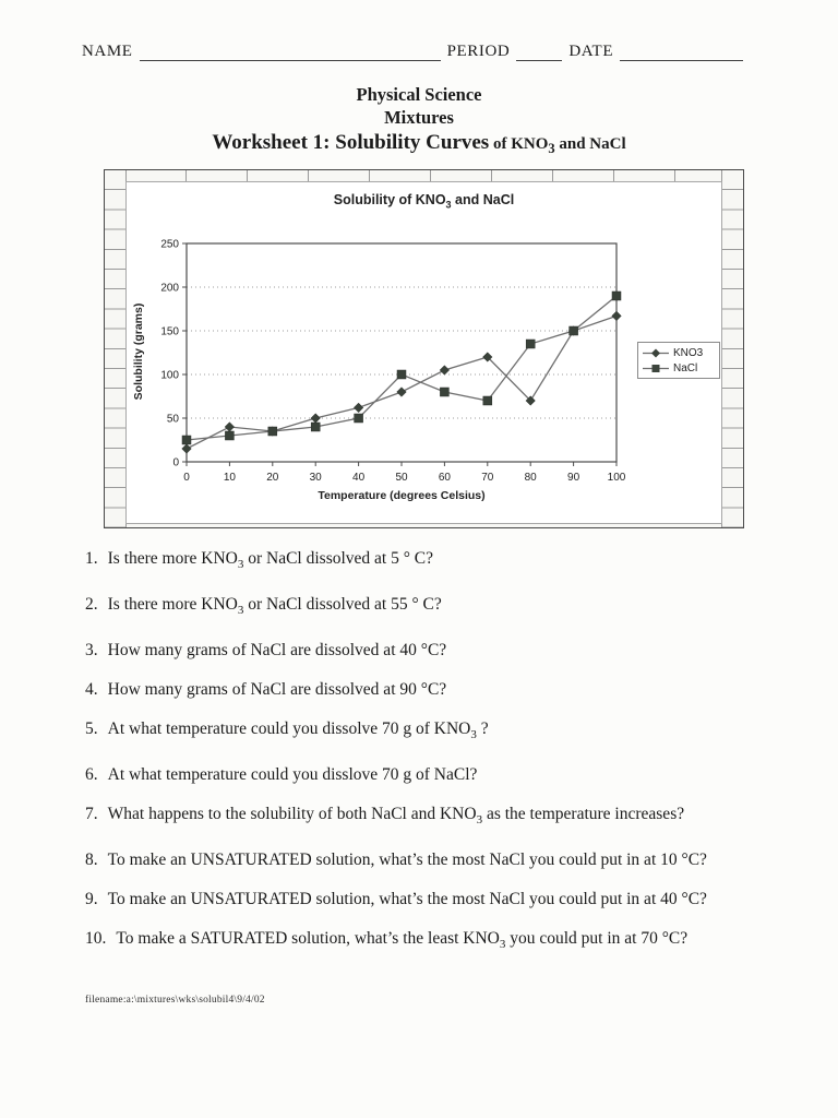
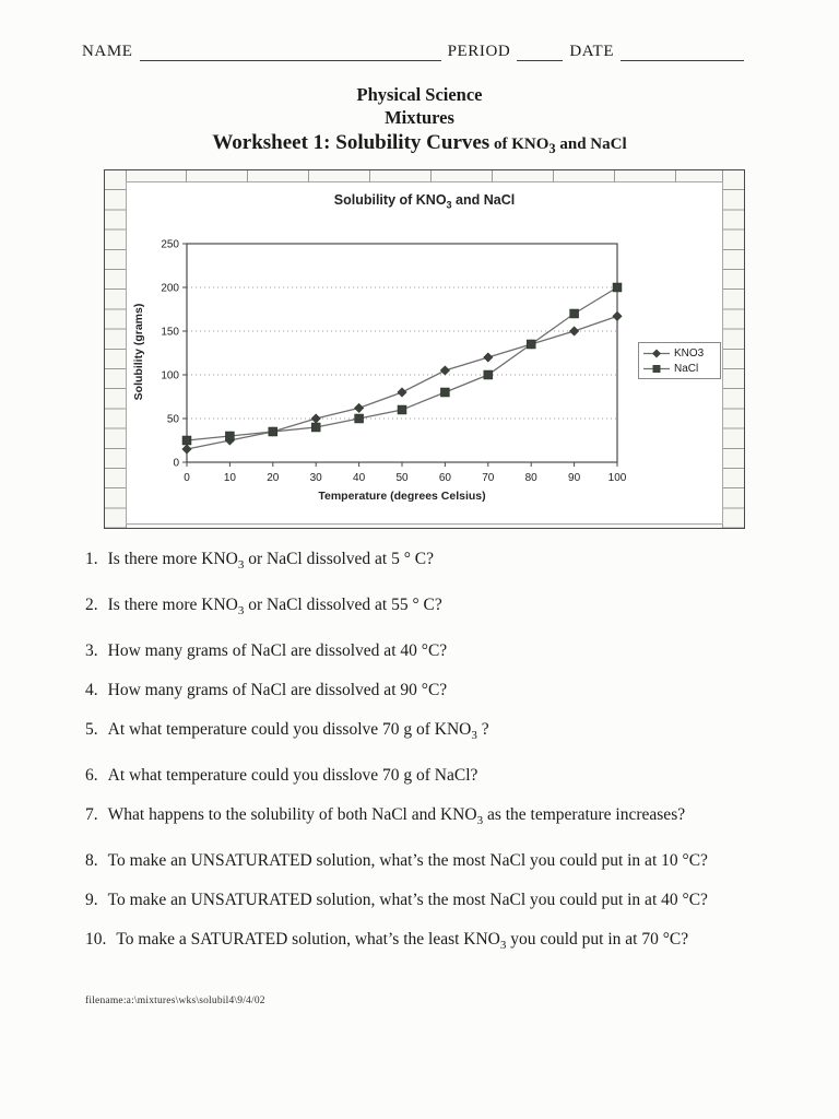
KNO3/10: 40 -> 20
NaCl/50: 100 -> 60
NaCl/70: 70 -> 100
KNO3/80: 70 -> 140
NaCl/90: 150 -> 170
NaCl/100: 190 -> 200
